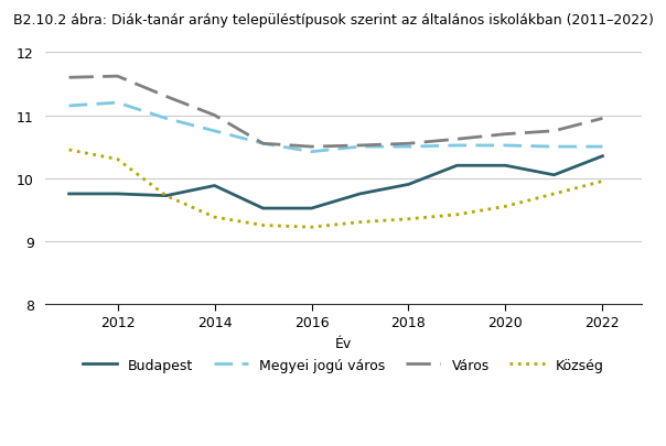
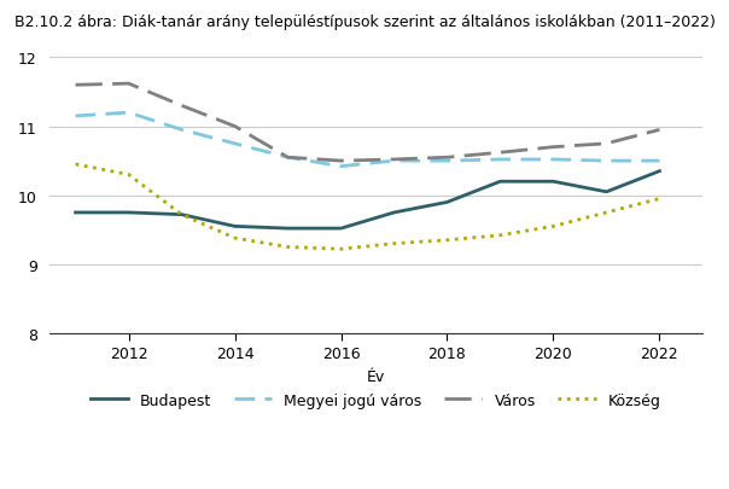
Budapest/2014: 9.88 -> 9.55
